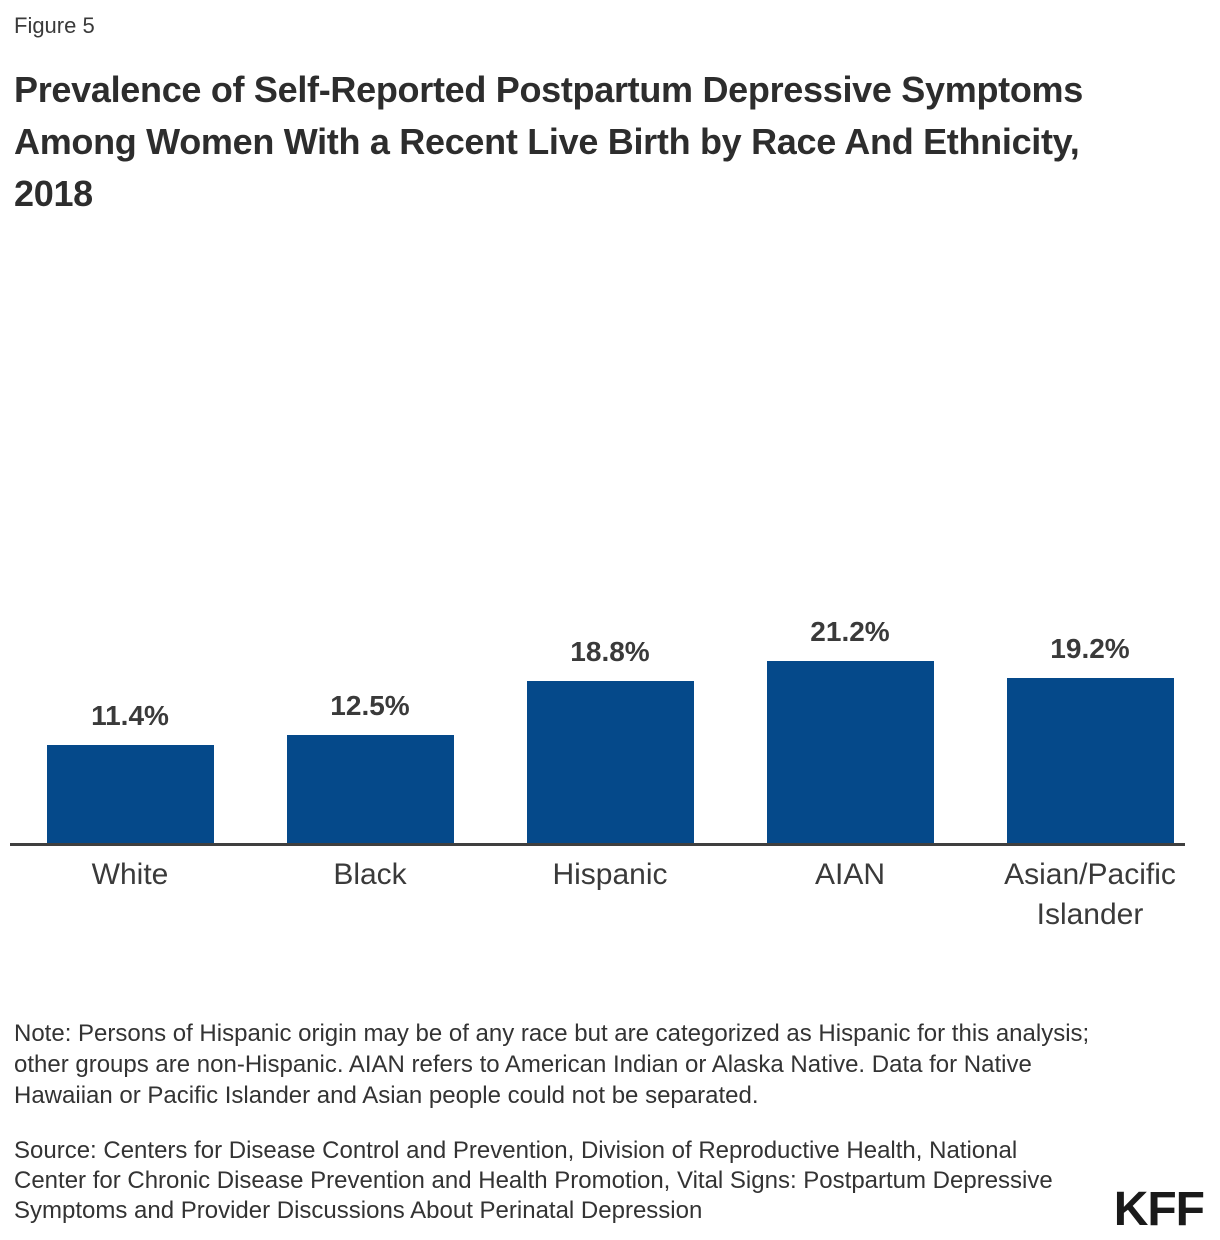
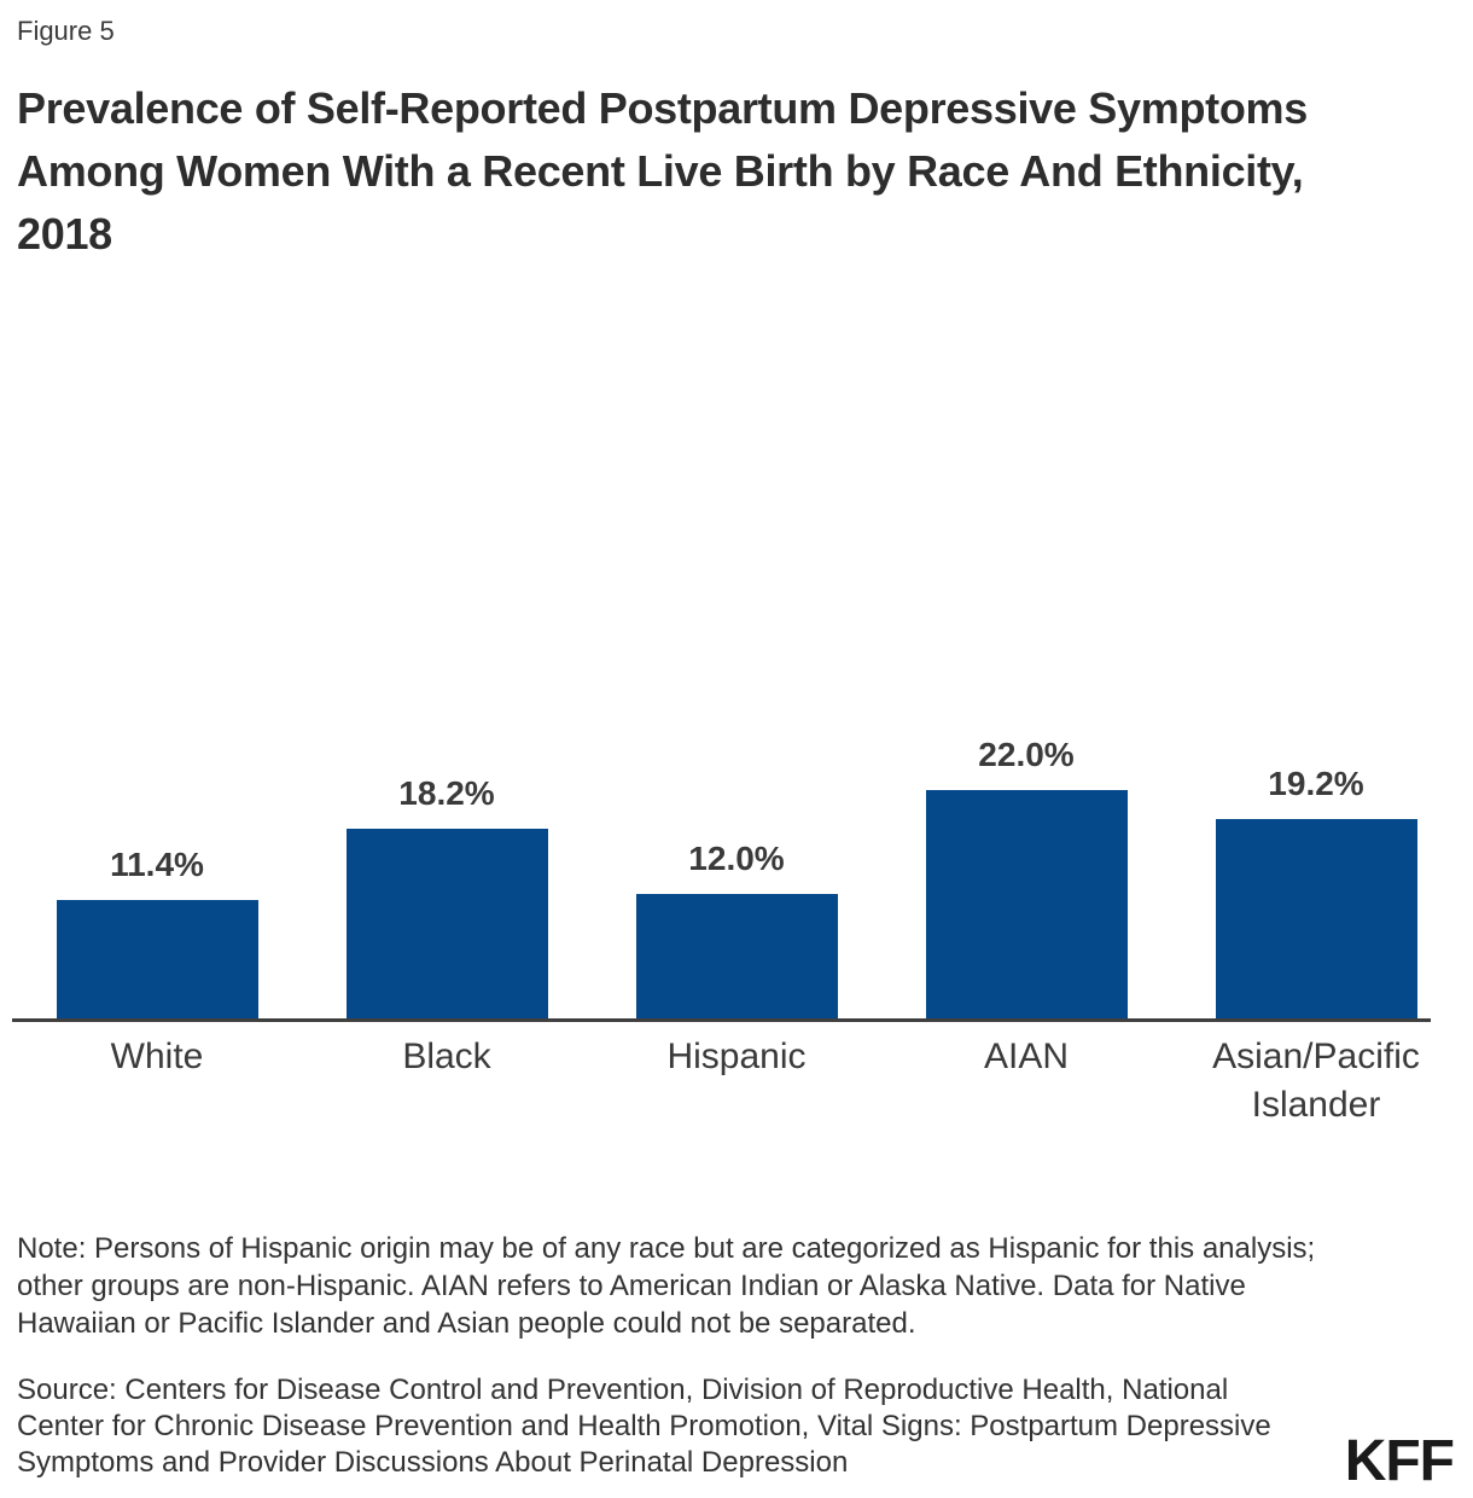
Black: 12.5% -> 18.2%
Hispanic: 18.8% -> 12.0%
AIAN: 21.2% -> 22.0%
